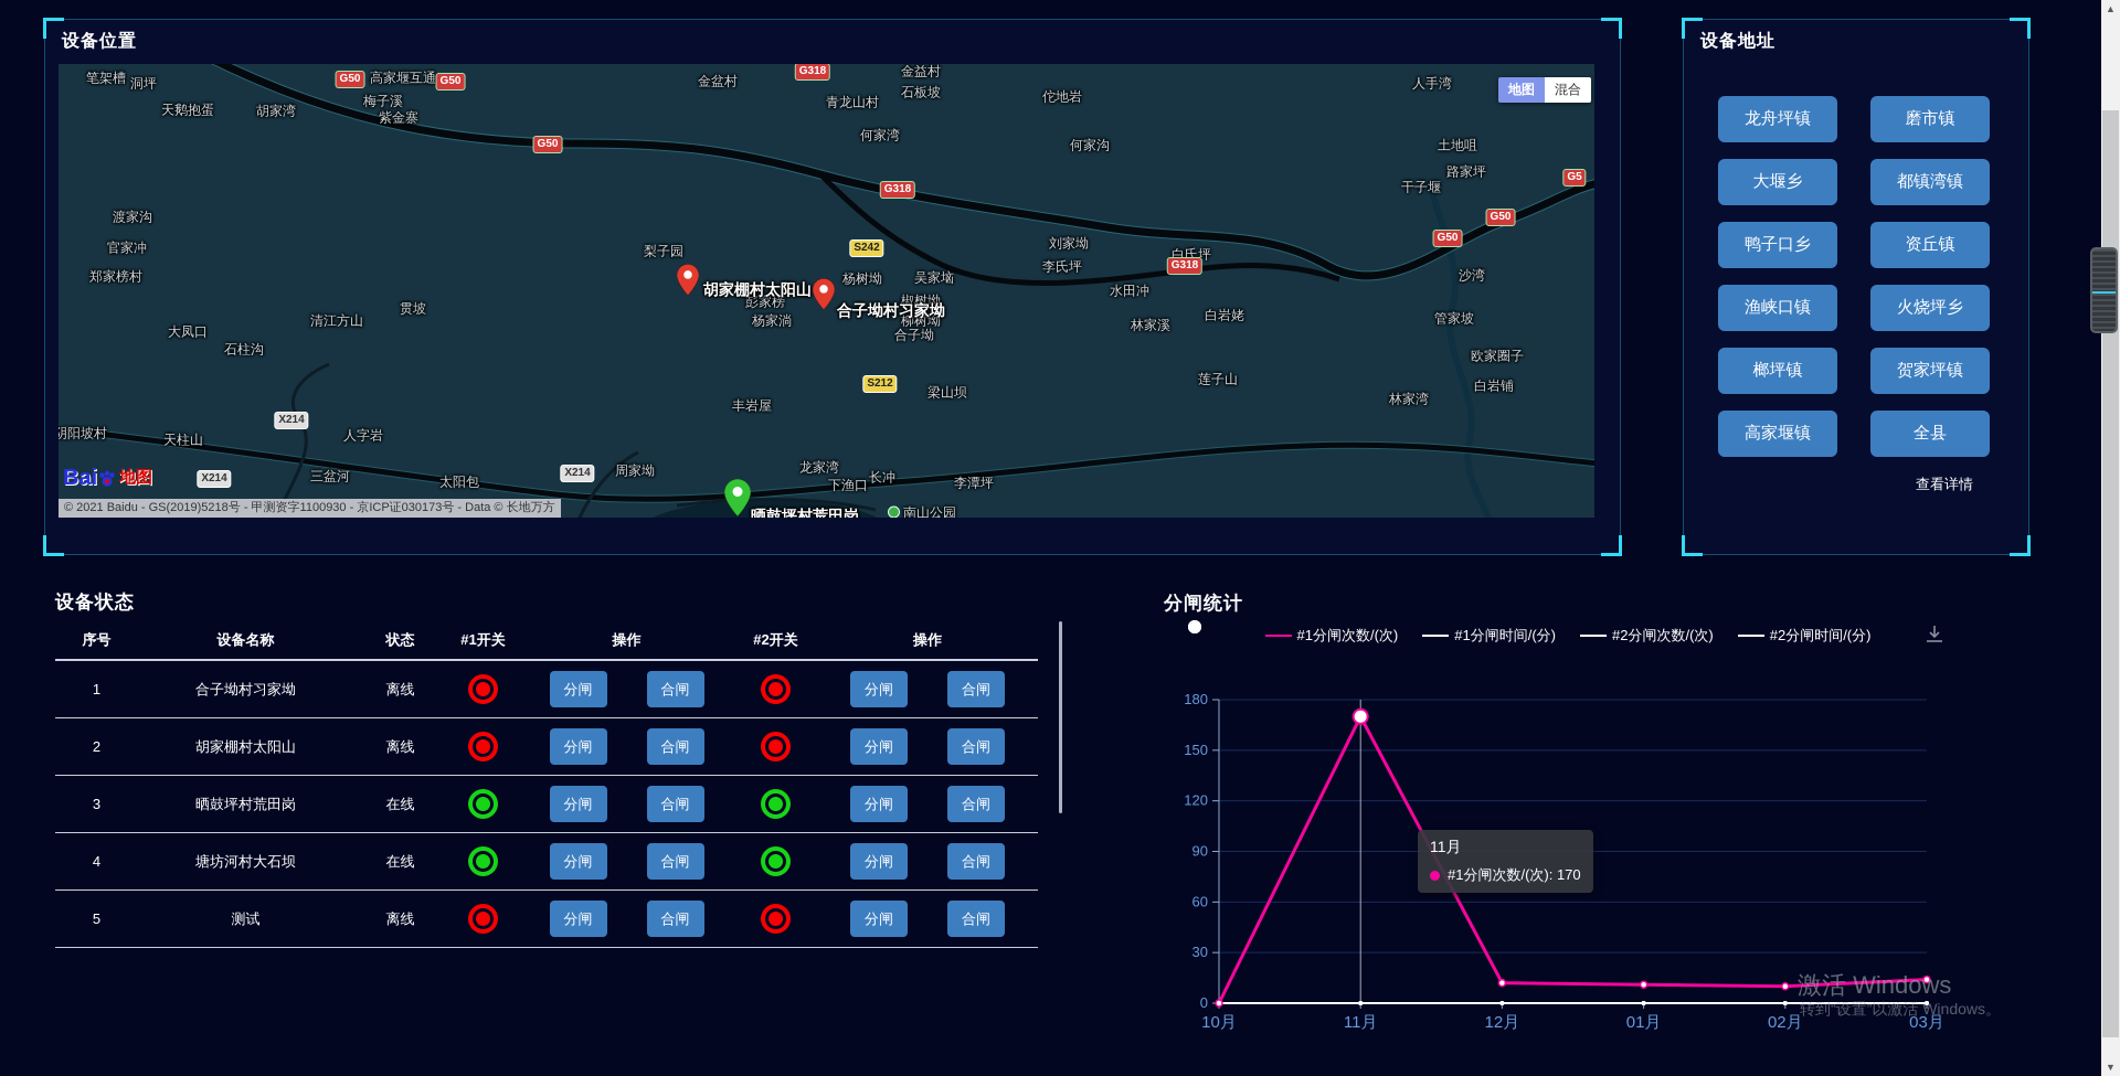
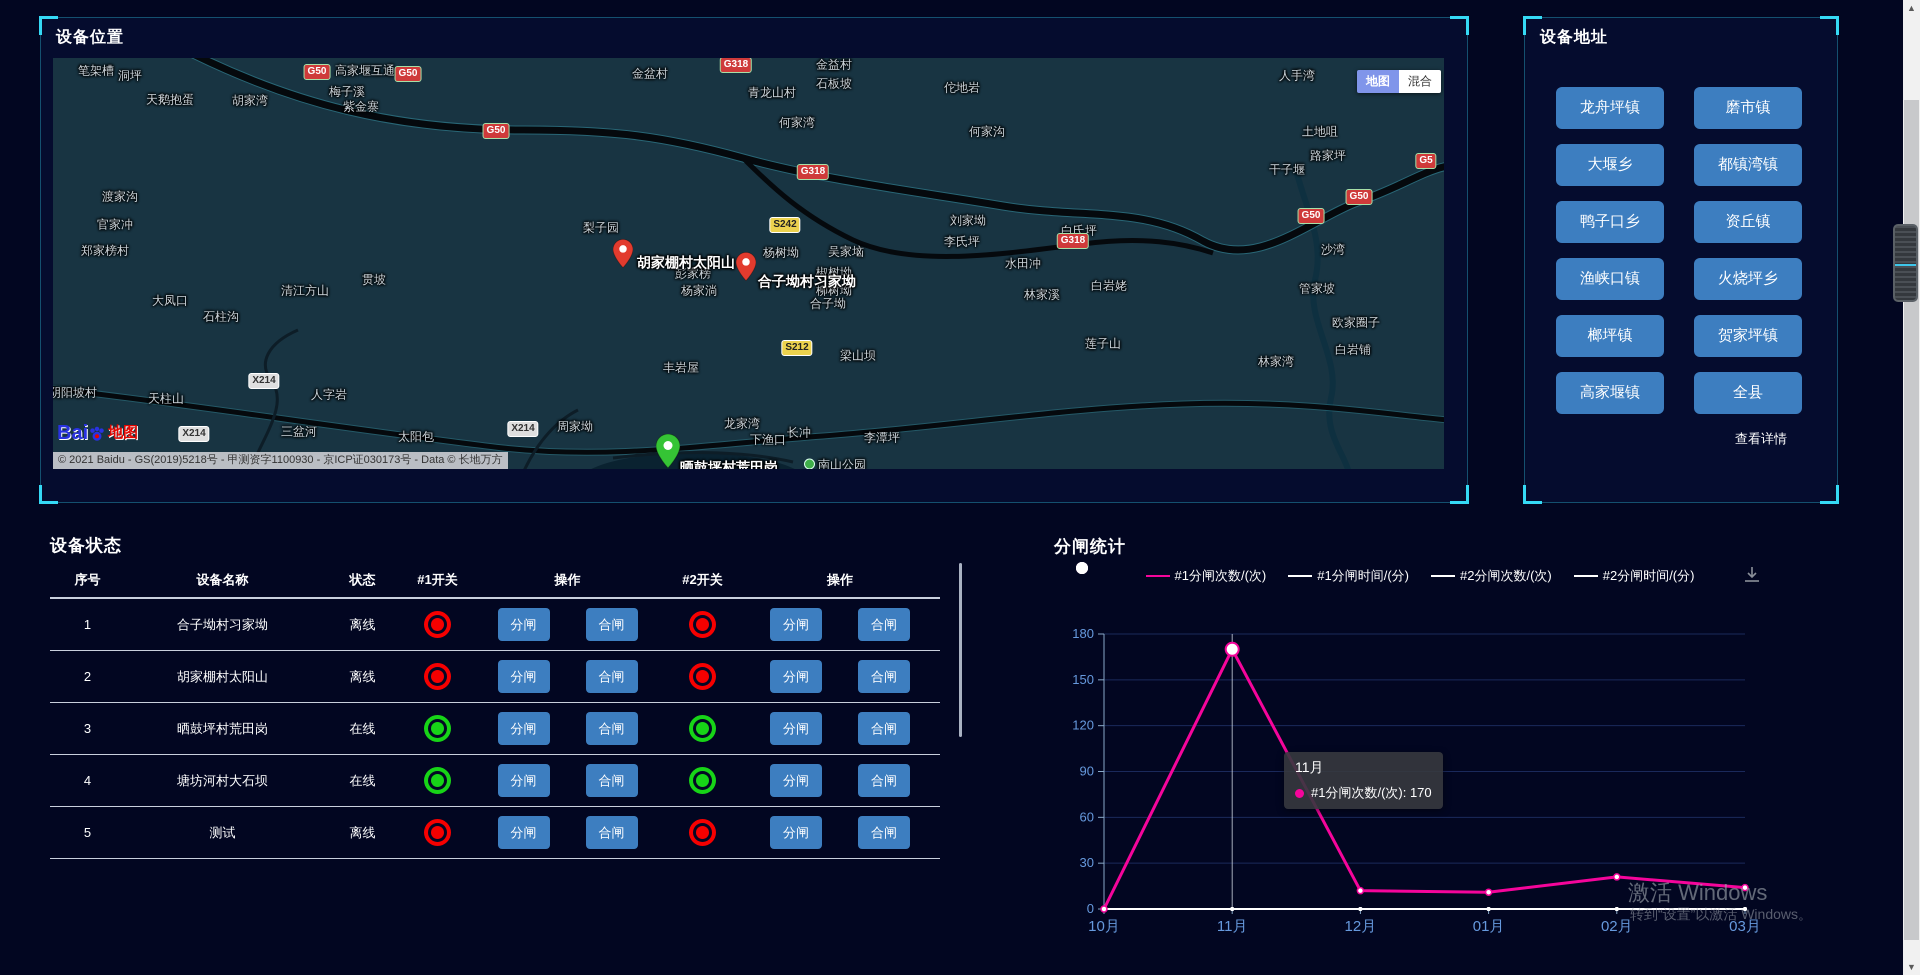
#1分闸次数/(次)/02月: 10 -> 21
